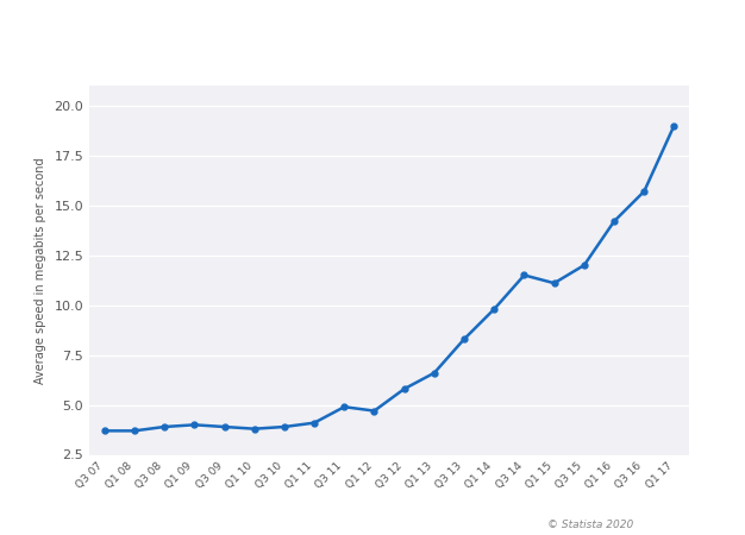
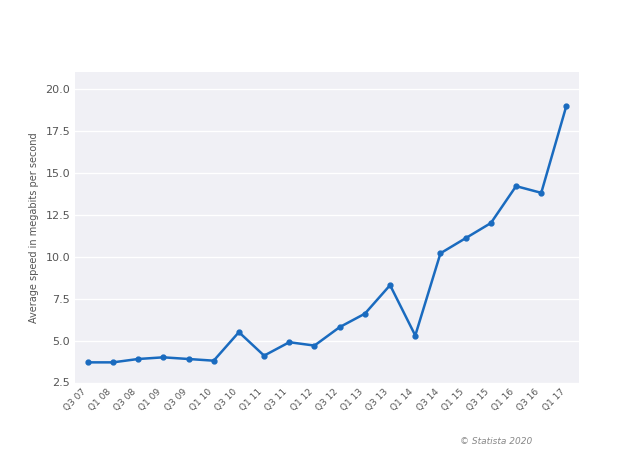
Q3 10: 3.9 -> 5.5
Q1 14: 9.8 -> 5.3
Q3 14: 11.5 -> 10.2
Q3 16: 15.7 -> 13.8
